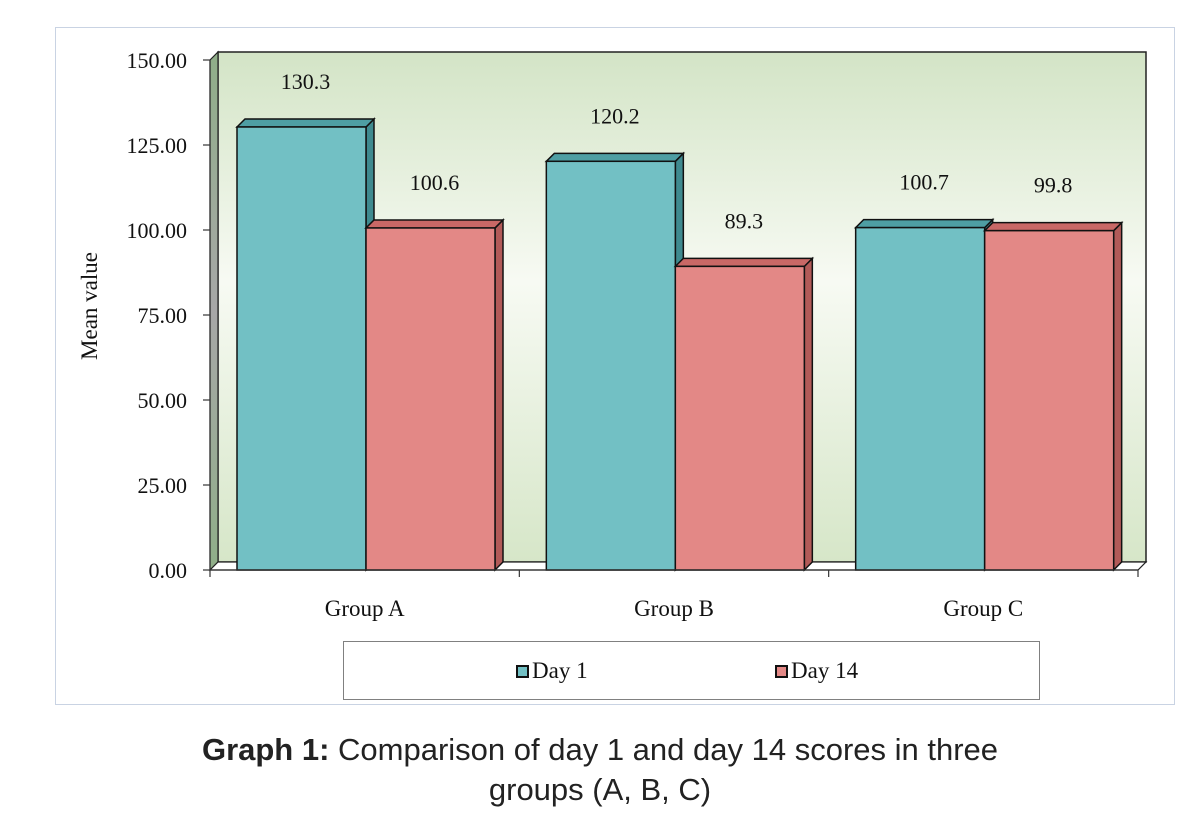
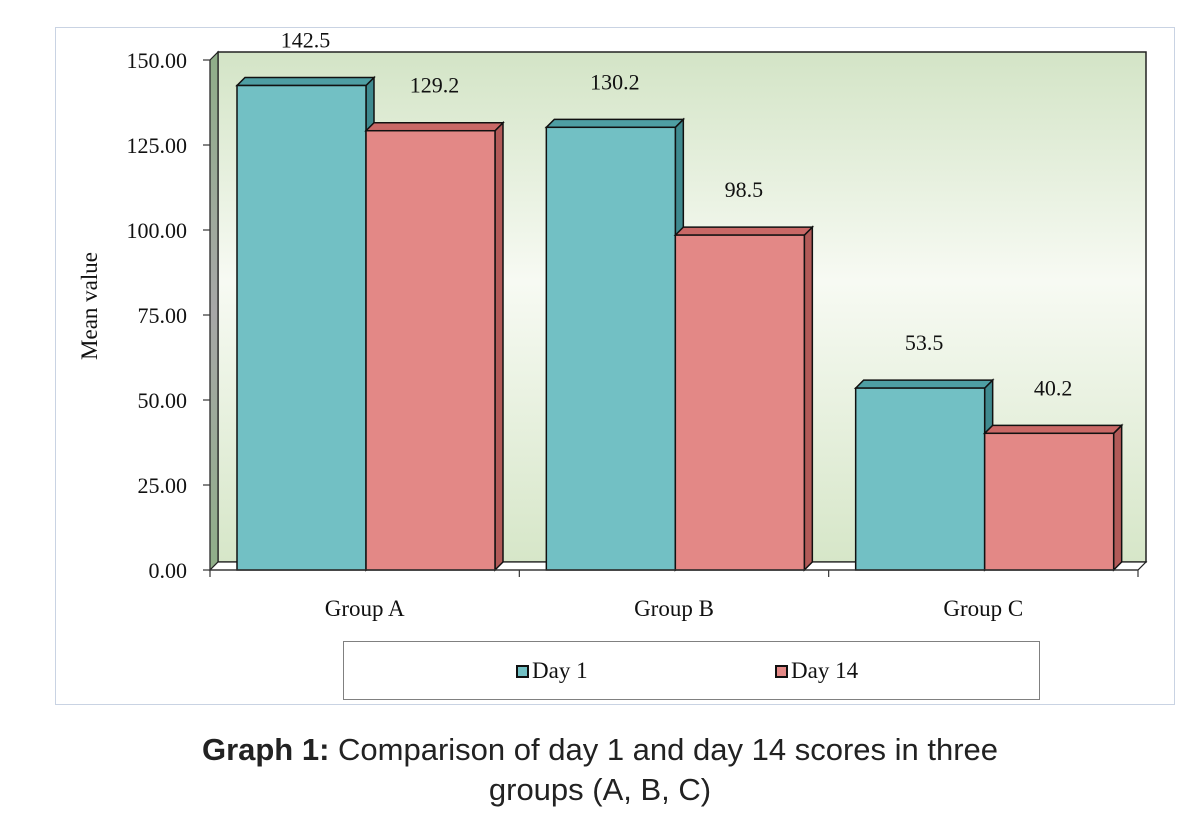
Day 1/Group A: 130.3 -> 142.5
Day 14/Group A: 100.6 -> 129.2
Day 1/Group B: 120.2 -> 130.2
Day 14/Group B: 89.3 -> 98.5
Day 1/Group C: 100.7 -> 53.5
Day 14/Group C: 99.8 -> 40.2
